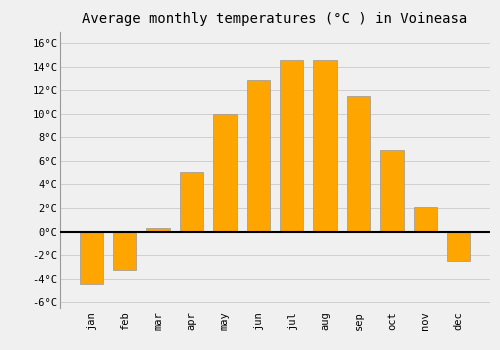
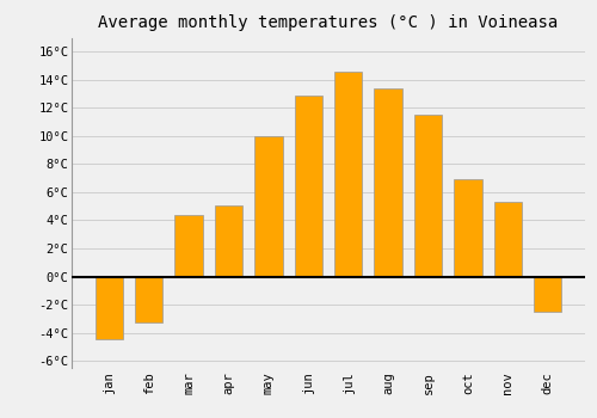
mar: 0.3°C -> 4.4°C
aug: 14.6°C -> 13.4°C
nov: 2.1°C -> 5.3°C
